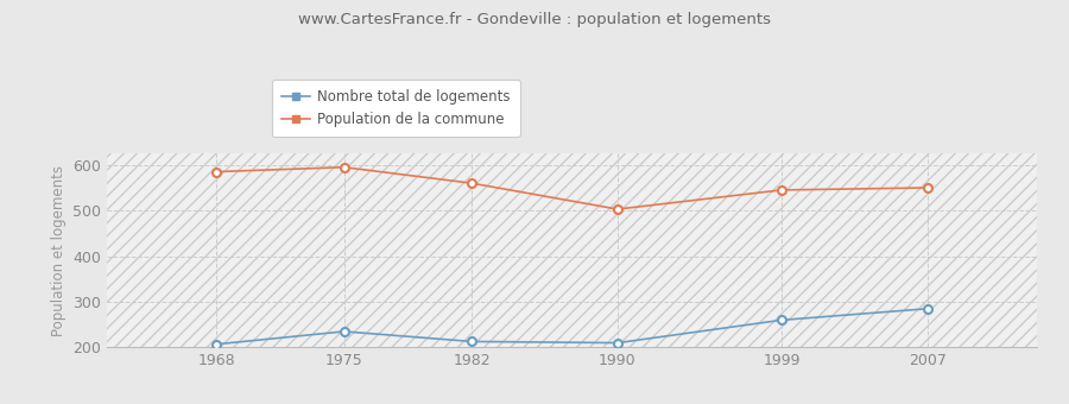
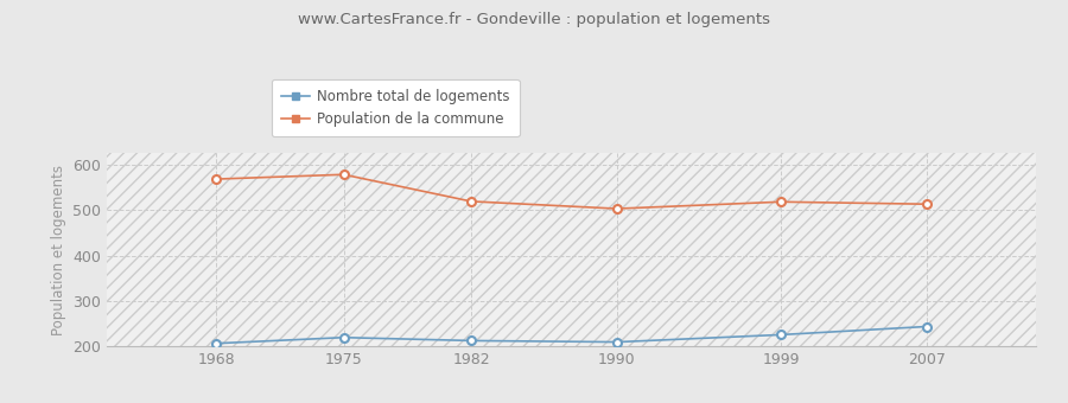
Population de la commune/1968: 585 -> 568
Nombre total de logements/1975: 235 -> 220
Population de la commune/1975: 595 -> 578
Population de la commune/1982: 560 -> 519
Nombre total de logements/1999: 260 -> 226
Population de la commune/1999: 545 -> 518
Nombre total de logements/2007: 285 -> 244
Population de la commune/2007: 550 -> 513
